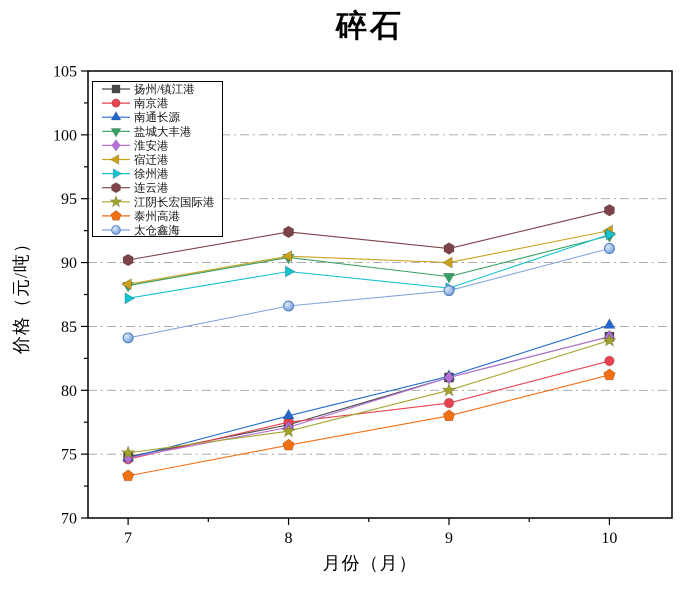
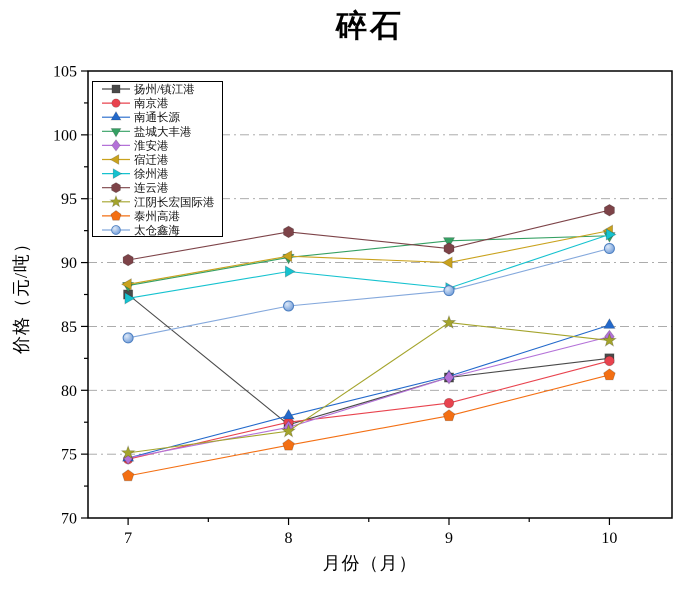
扬州/镇江港/7: 74.8 -> 87.5
盐城大丰港/9: 88.9 -> 91.7
江阴长宏国际港/9: 80.0 -> 85.3
扬州/镇江港/10: 84.2 -> 82.5
